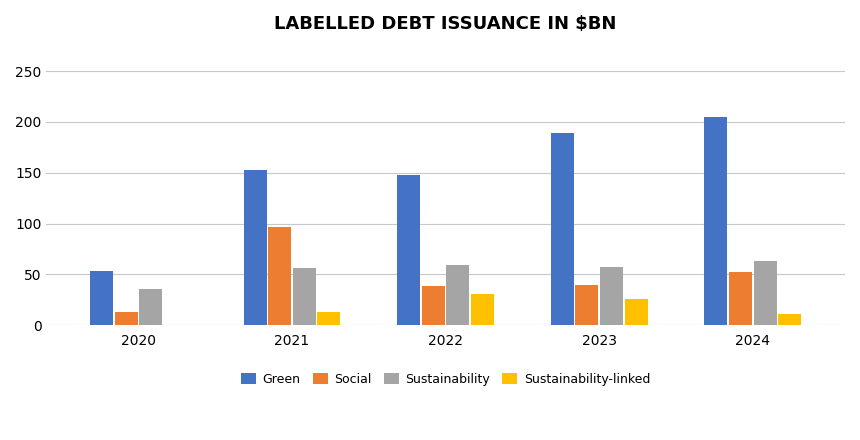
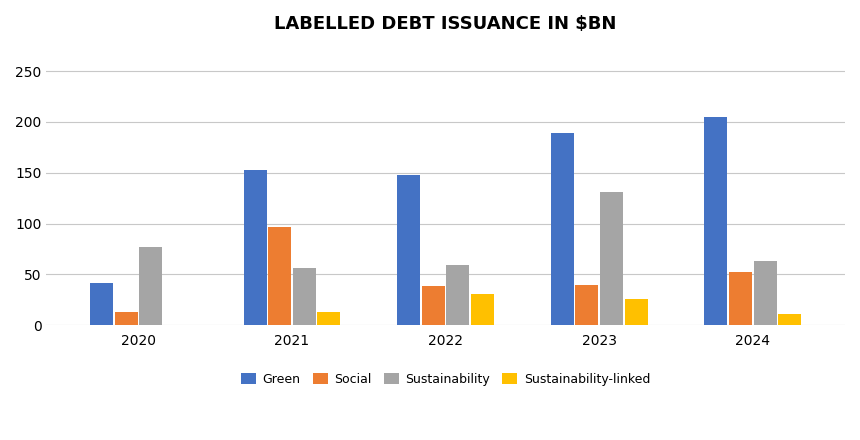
Green/2020: 53 -> 42
Sustainability/2020: 36 -> 77
Sustainability/2023: 57 -> 131
